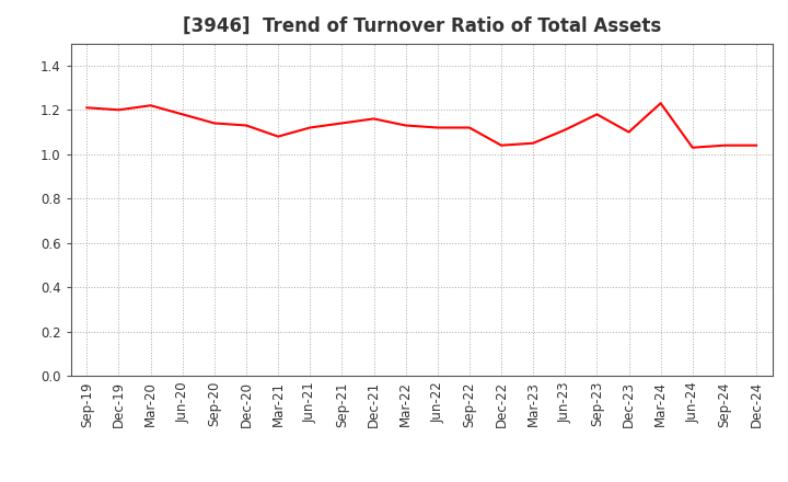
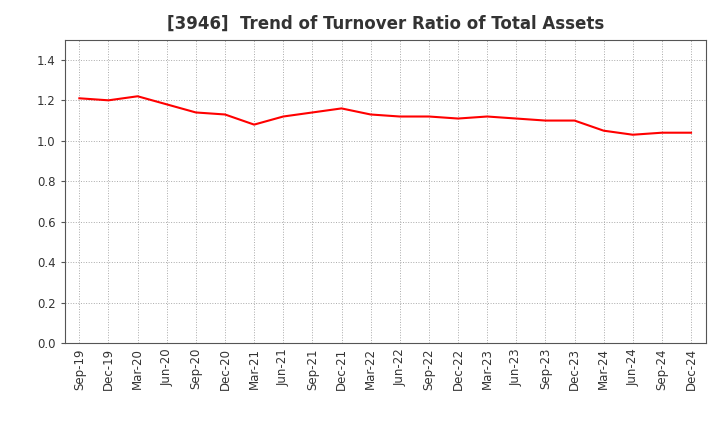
Dec-22: 1.04 -> 1.11
Mar-23: 1.05 -> 1.12
Sep-23: 1.18 -> 1.10
Mar-24: 1.23 -> 1.05
